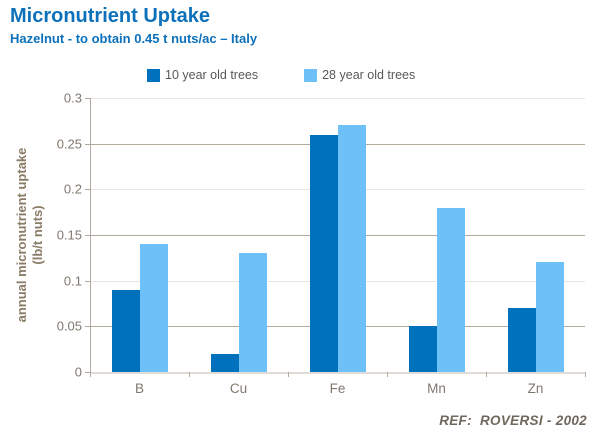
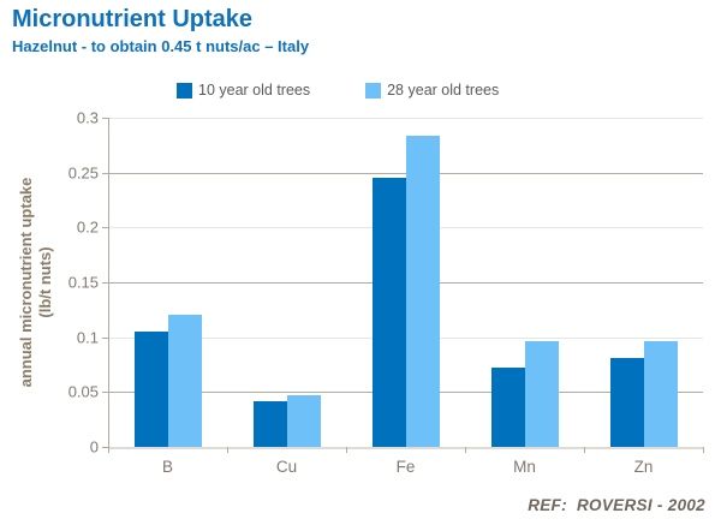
10 year old trees/B: 0.09 -> 0.10
28 year old trees/B: 0.14 -> 0.12
10 year old trees/Cu: 0.02 -> 0.04
28 year old trees/Cu: 0.13 -> 0.05
10 year old trees/Fe: 0.26 -> 0.24
28 year old trees/Fe: 0.27 -> 0.28
10 year old trees/Mn: 0.05 -> 0.07
28 year old trees/Mn: 0.18 -> 0.10
10 year old trees/Zn: 0.07 -> 0.08
28 year old trees/Zn: 0.12 -> 0.10
